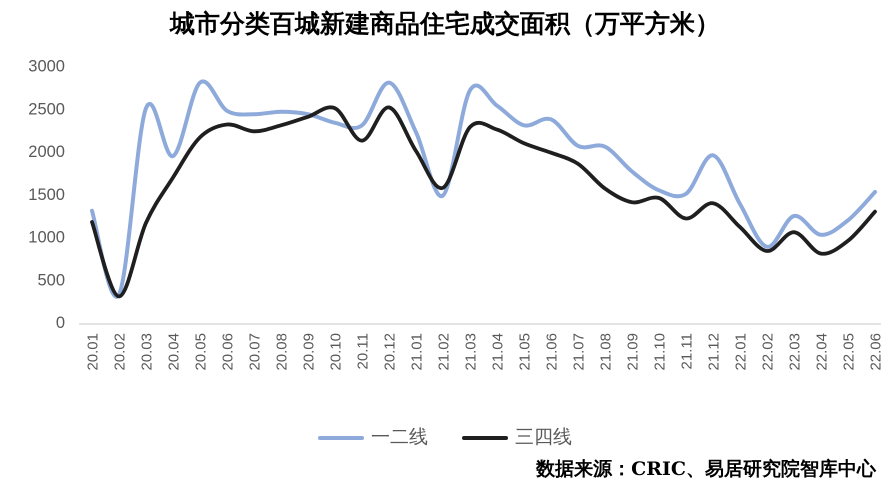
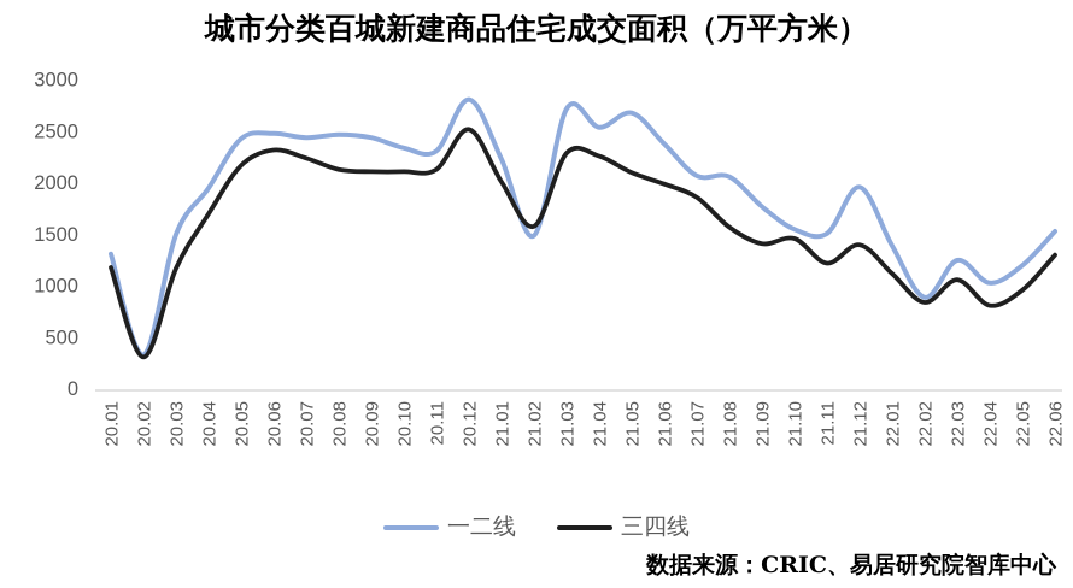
一二线/20.03: 2500 -> 1500
一二线/20.05: 2800 -> 2400
三四线/20.08: 2300 -> 2100
三四线/20.09: 2400 -> 2100
三四线/20.10: 2500 -> 2100
一二线/21.05: 2300 -> 2700
